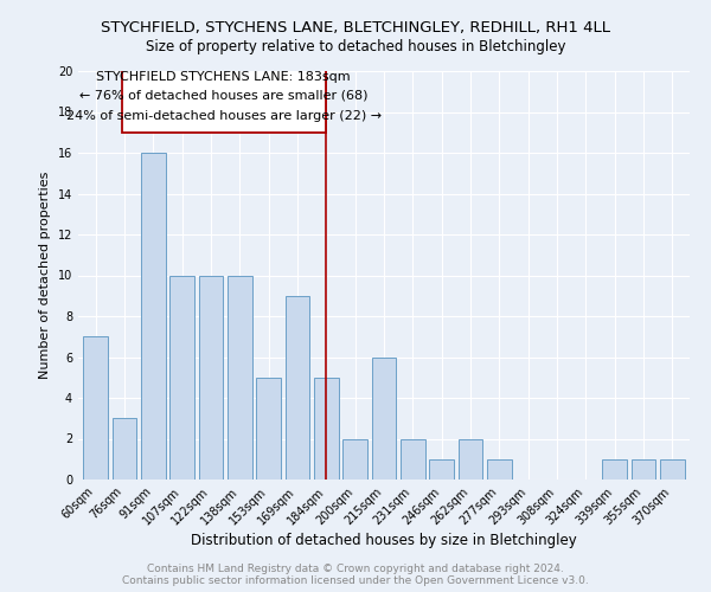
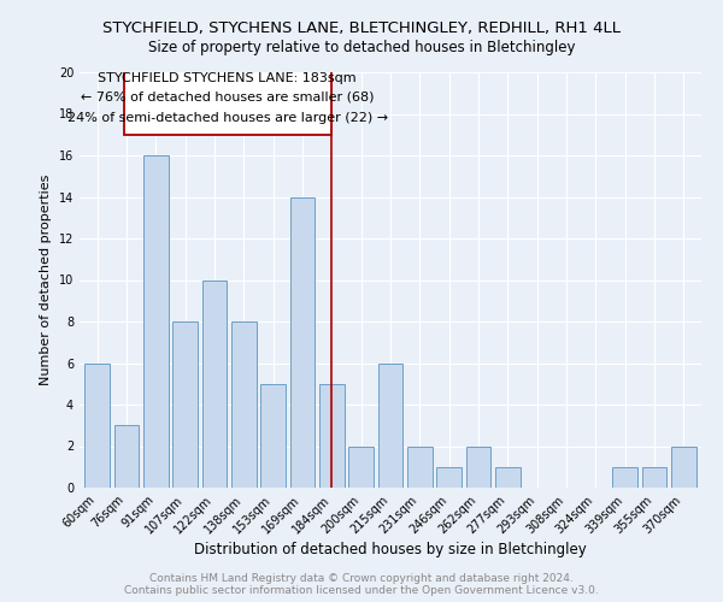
60sqm: 7 -> 6
107sqm: 10 -> 8
138sqm: 10 -> 8
169sqm: 9 -> 14
370sqm: 1 -> 2
